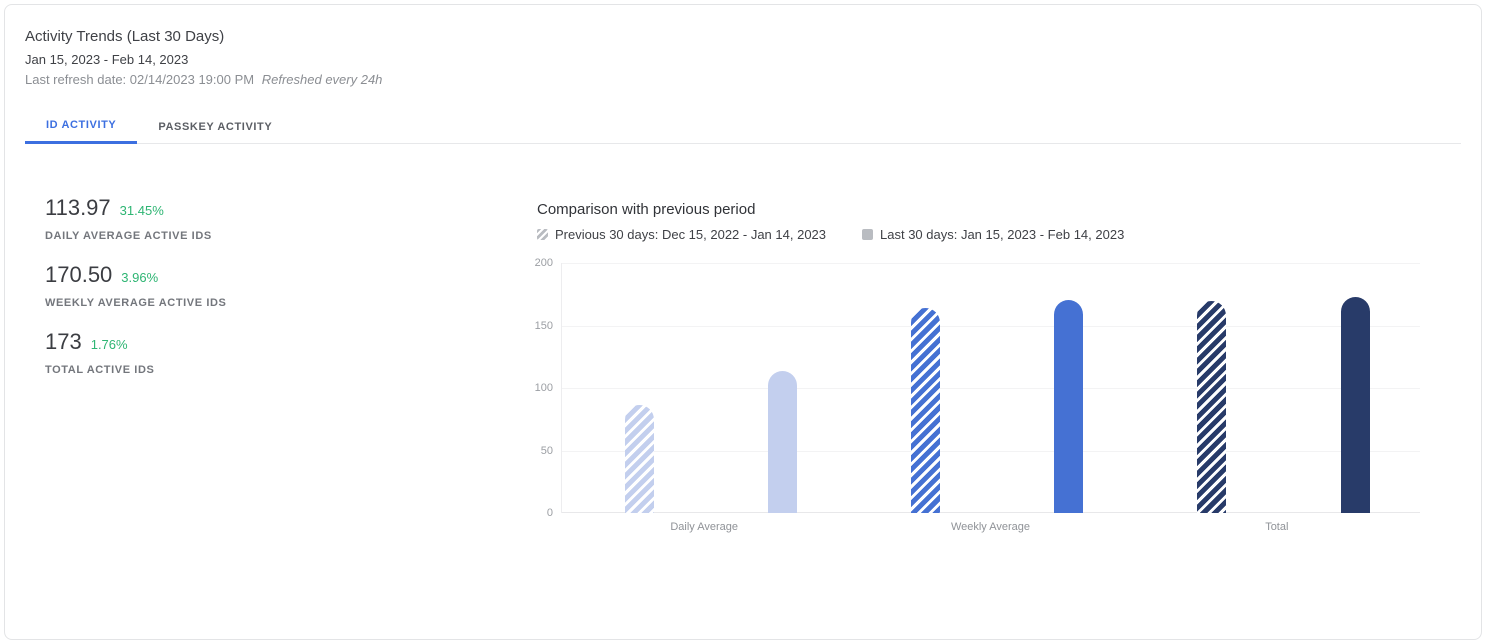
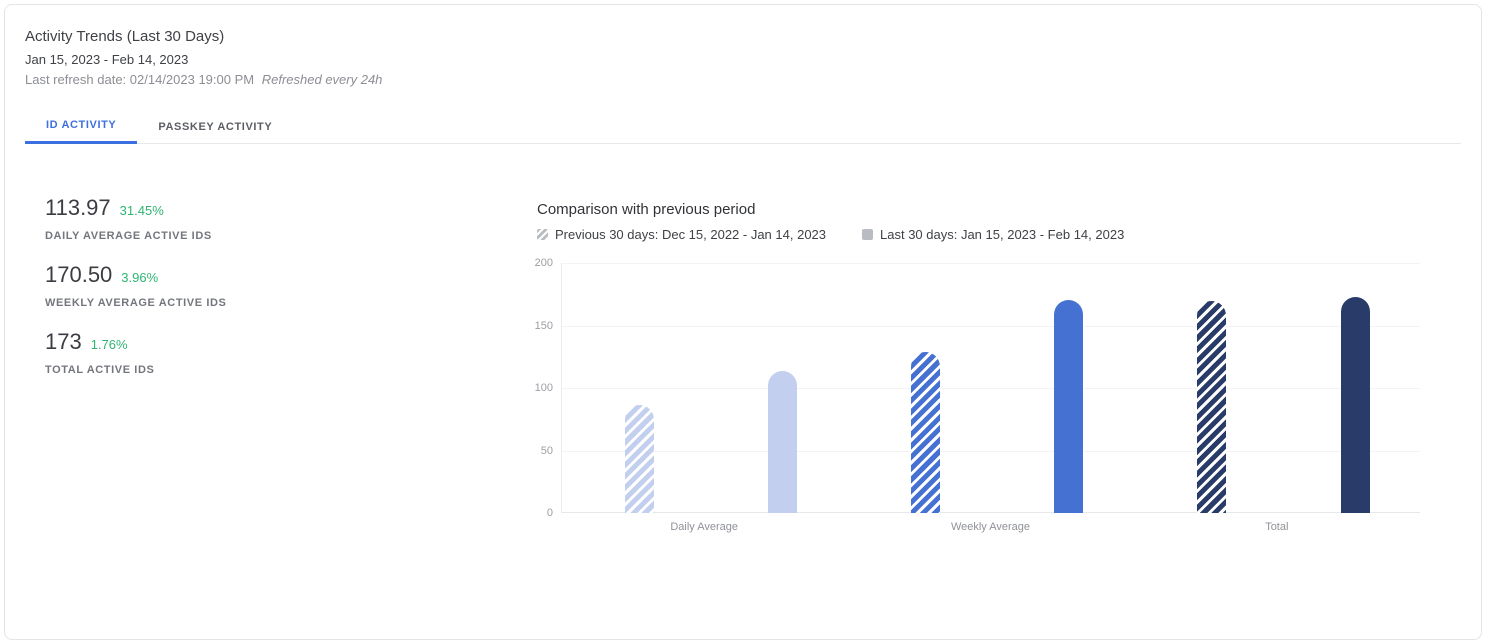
Previous 30 days: Dec 15, 2022 - Jan 14, 2023/Weekly Average: 164 -> 129
